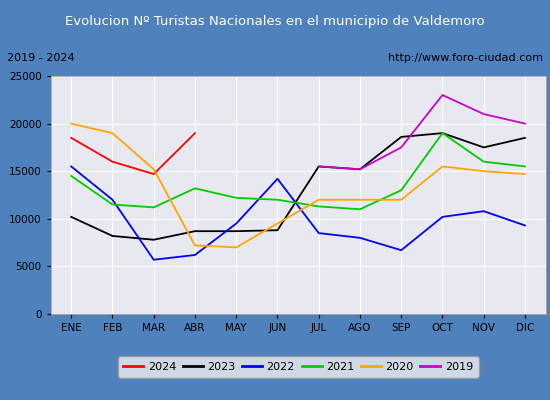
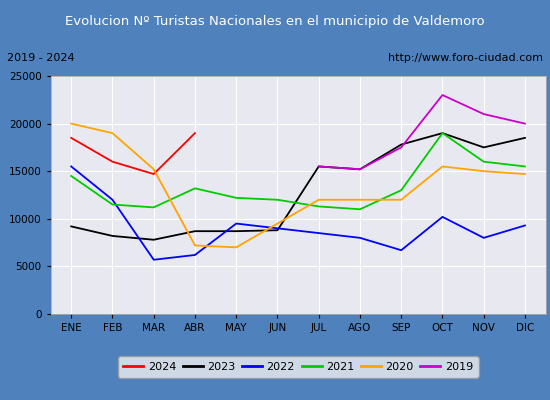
2023/ENE: 10200 -> 9200
2022/JUN: 14200 -> 9000
2023/SEP: 18600 -> 17800
2022/NOV: 10800 -> 8000
